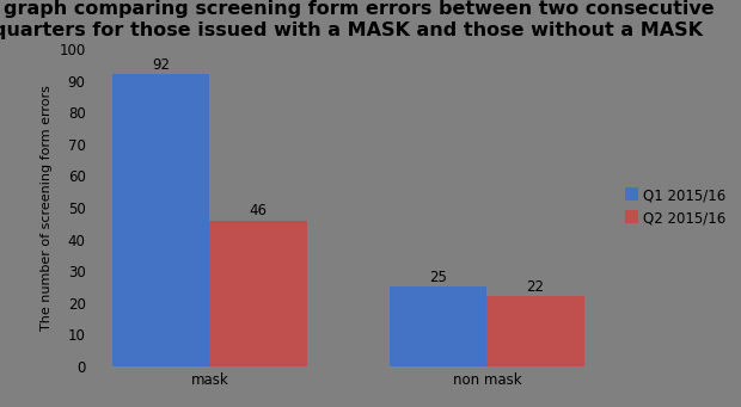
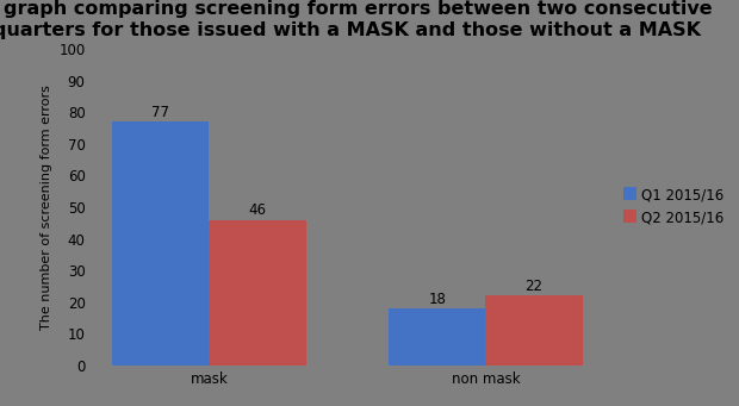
Q1 2015/16/mask: 92 -> 77
Q1 2015/16/non mask: 25 -> 18
